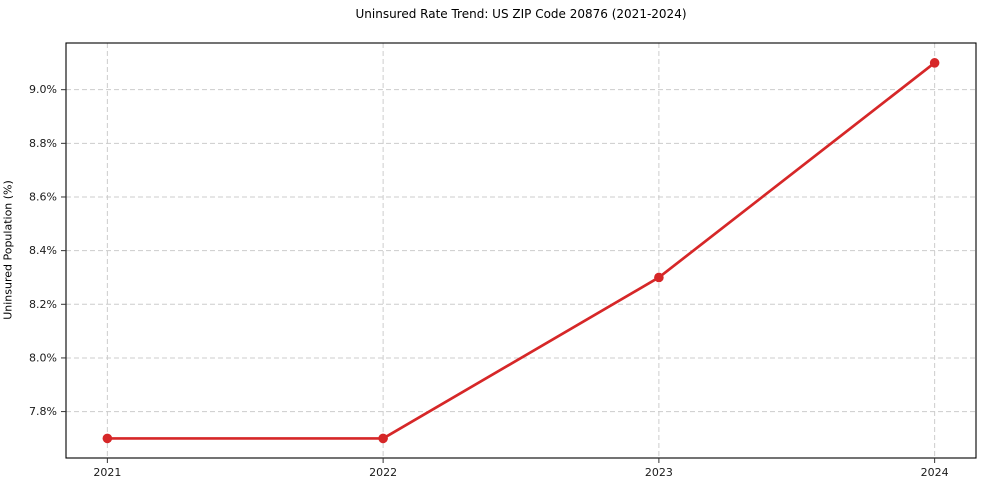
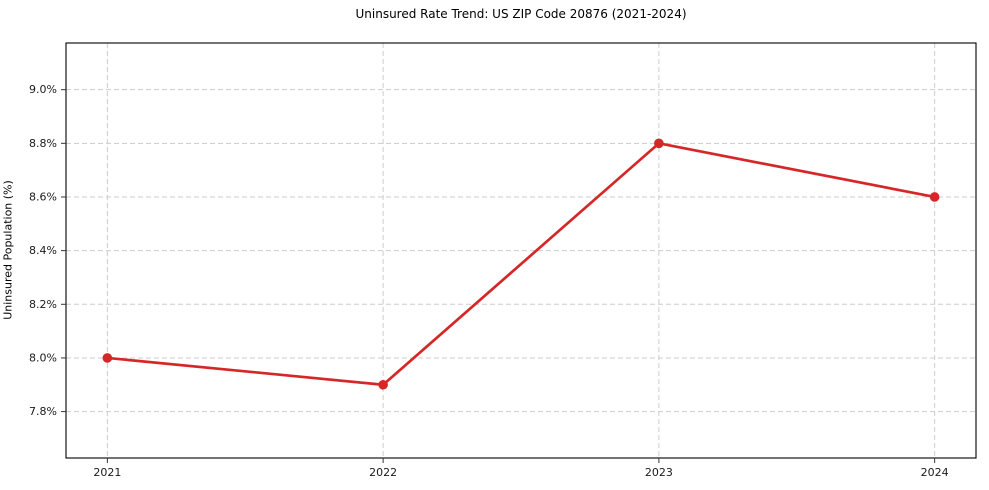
2021: 7.7% -> 8.0%
2022: 7.7% -> 7.9%
2023: 8.3% -> 8.8%
2024: 9.1% -> 8.6%
